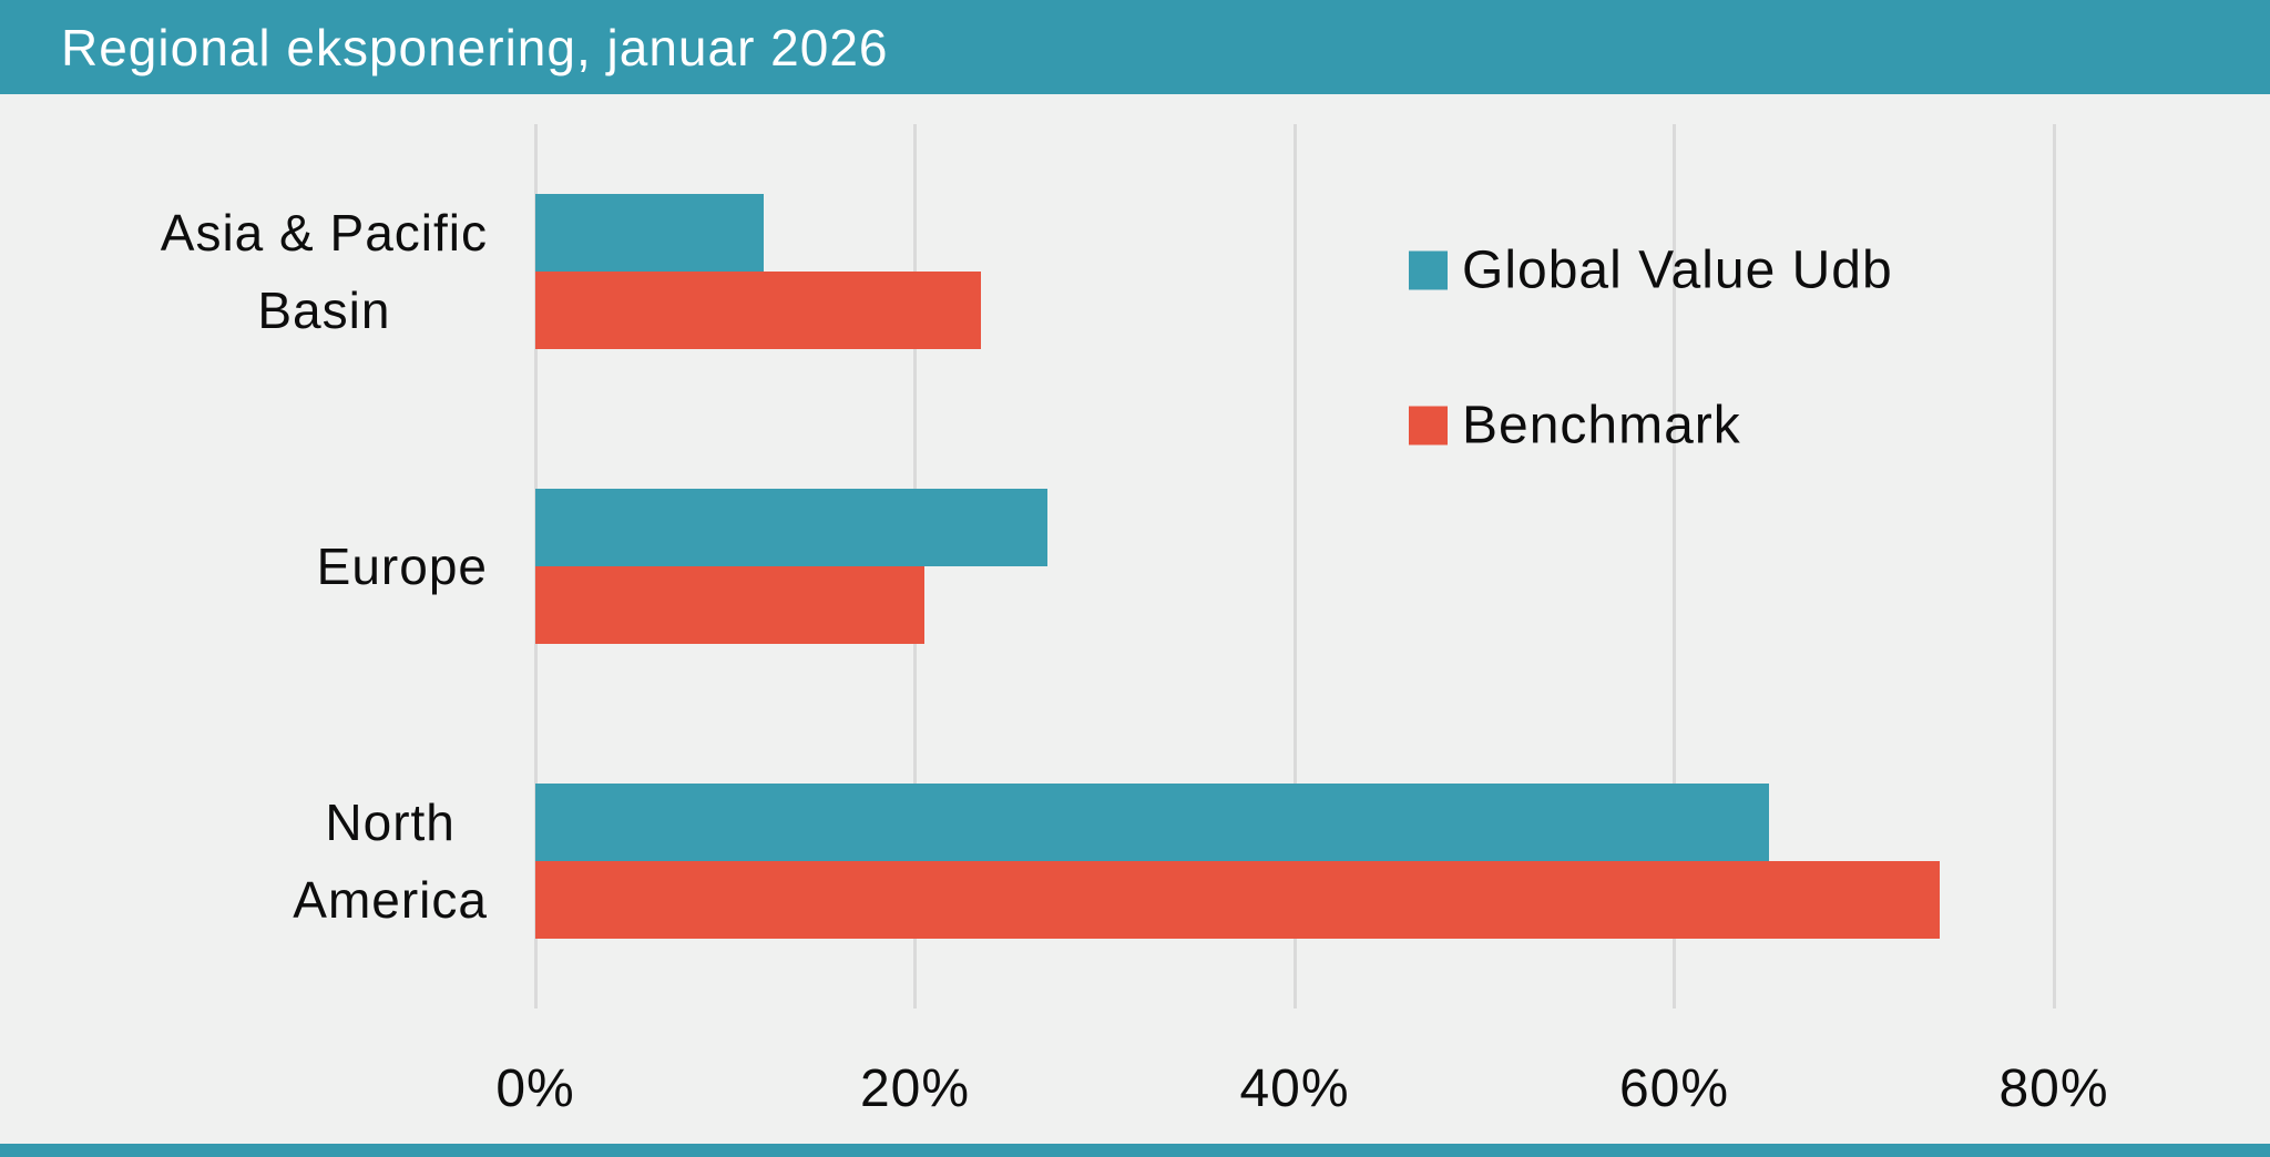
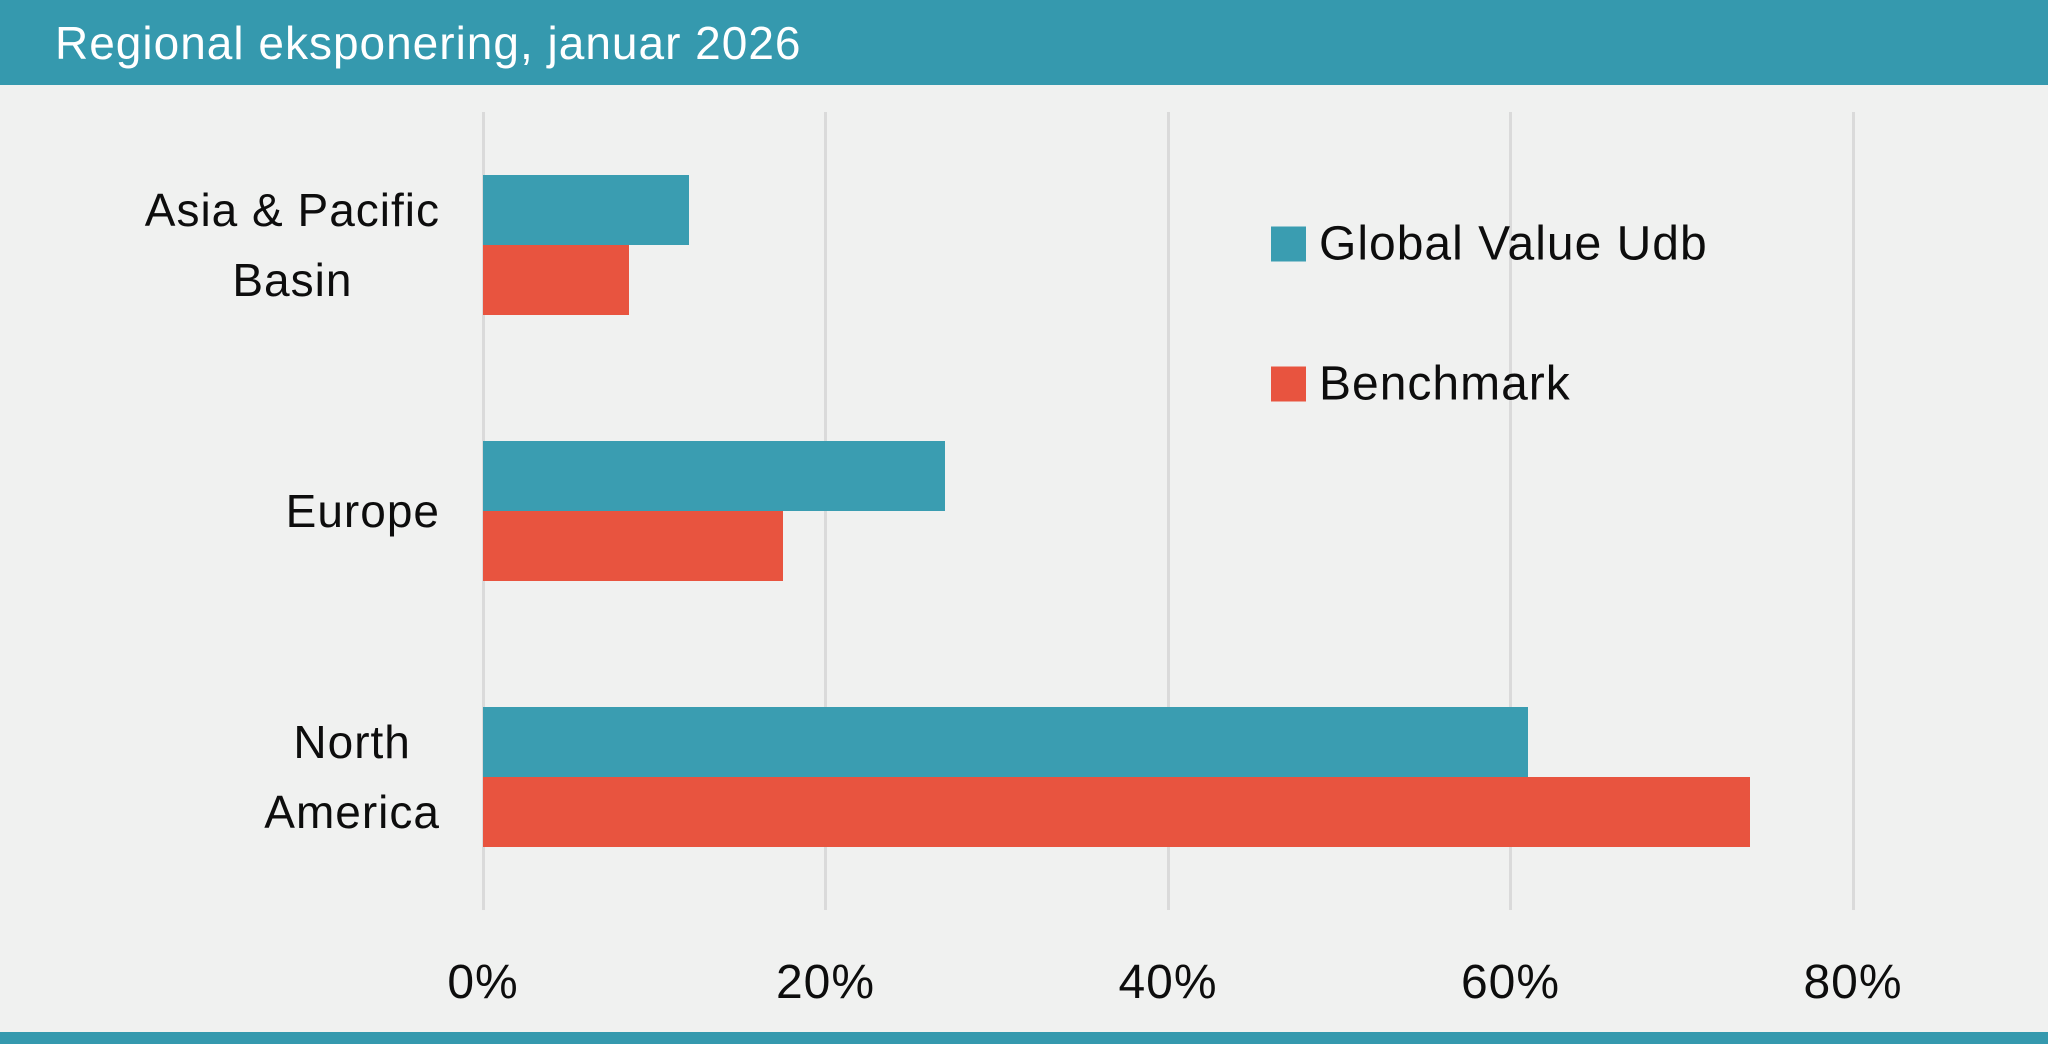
Benchmark/Asia & Pacific Basin: 23.5% -> 8.5%
Benchmark/Europe: 20.5% -> 17.5%
Global Value Udb/North America: 65% -> 61%
